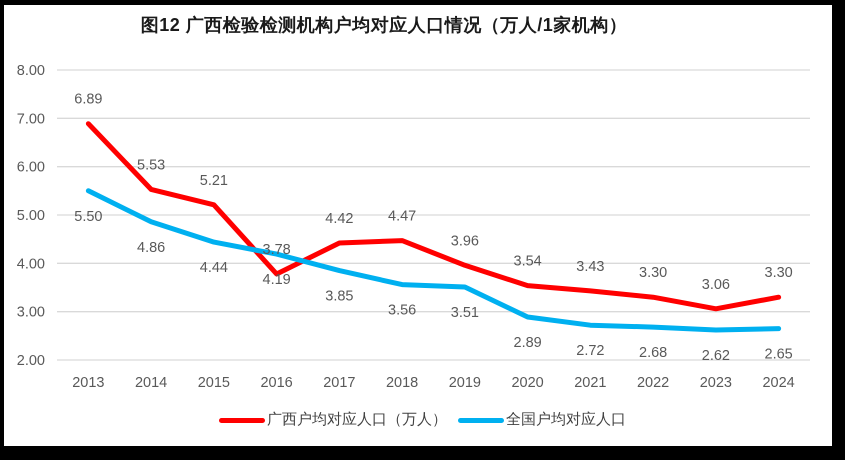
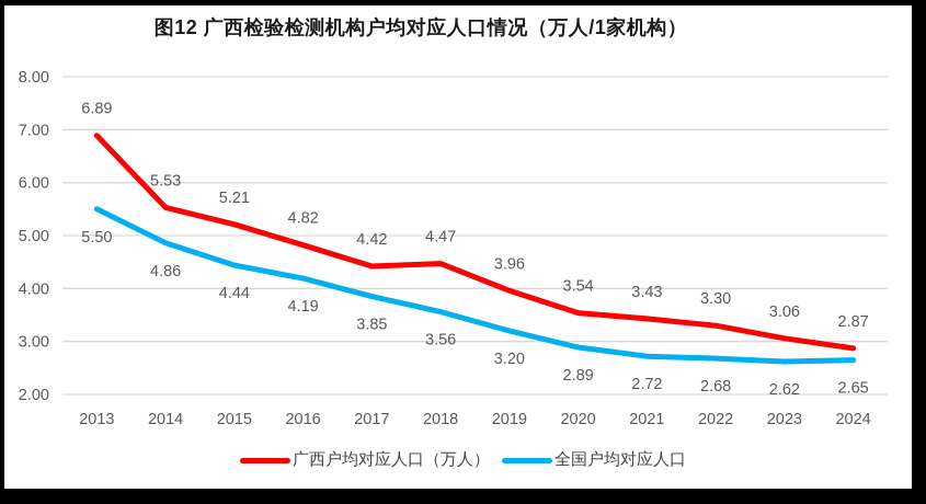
广西户均对应人口（万人）/2016: 3.78 -> 4.82
全国户均对应人口/2019: 3.51 -> 3.20
广西户均对应人口（万人）/2024: 3.30 -> 2.87
